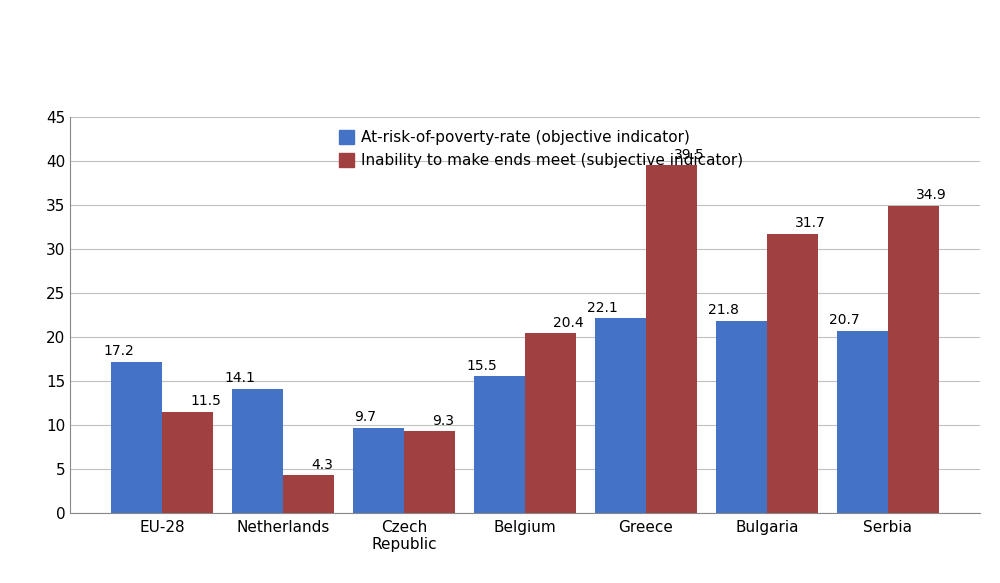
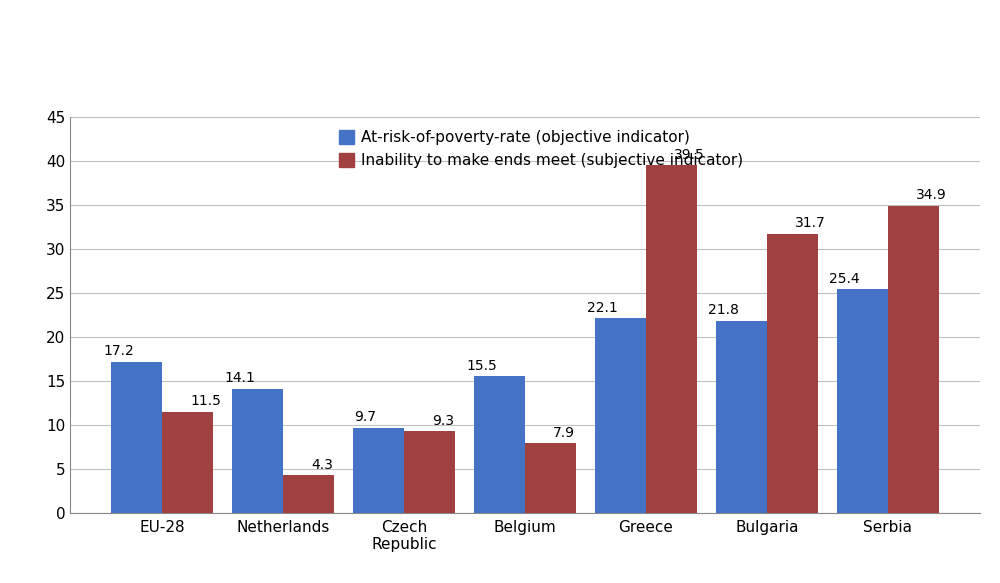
Inability to make ends meet (subjective indicator)/Belgium: 20.4 -> 7.9
At-risk-of-poverty-rate (objective indicator)/Serbia: 20.7 -> 25.4
